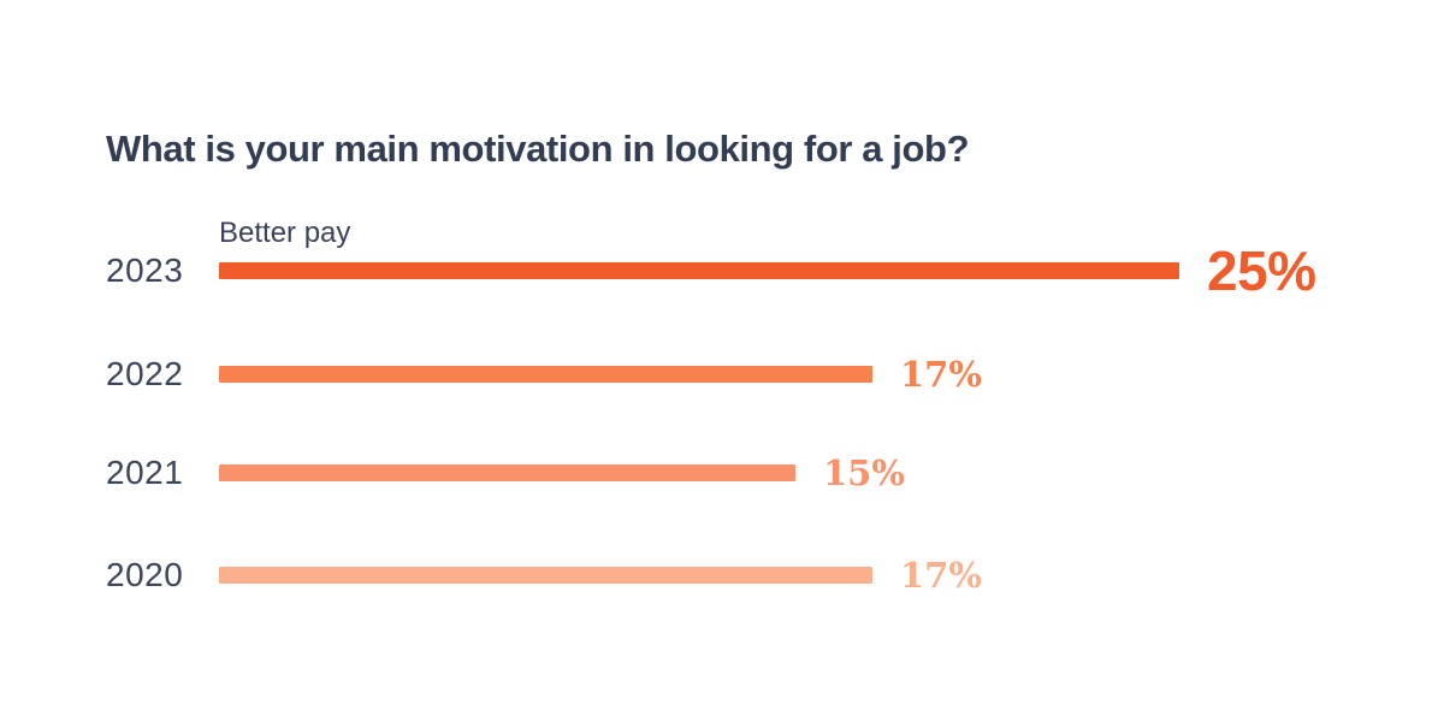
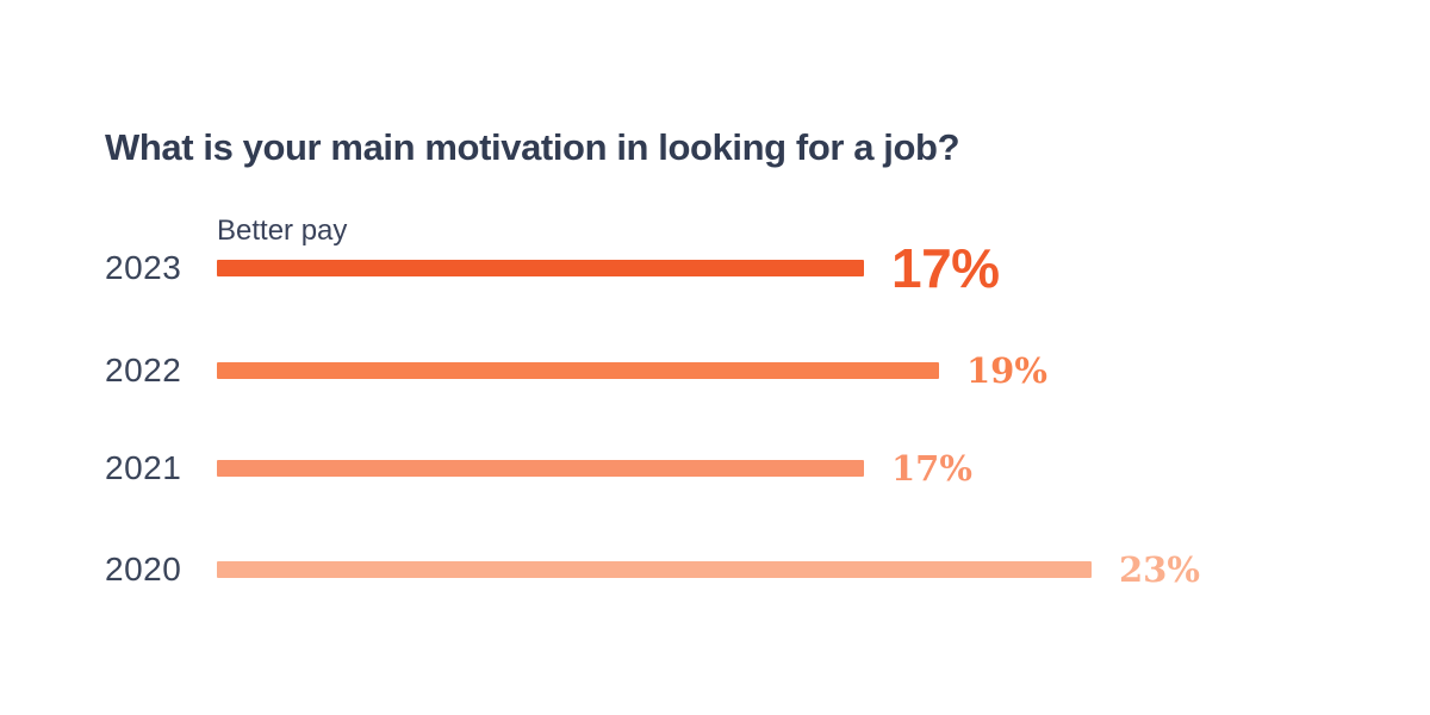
2023: 25% -> 17%
2022: 17% -> 19%
2021: 15% -> 17%
2020: 17% -> 23%
